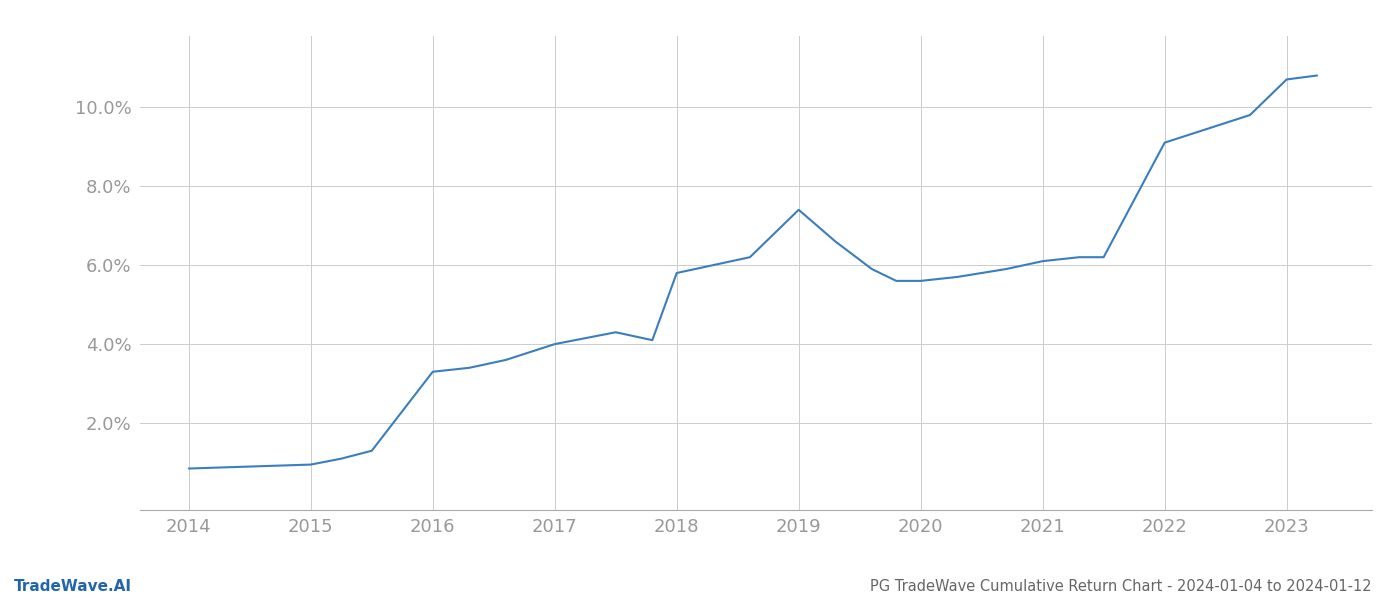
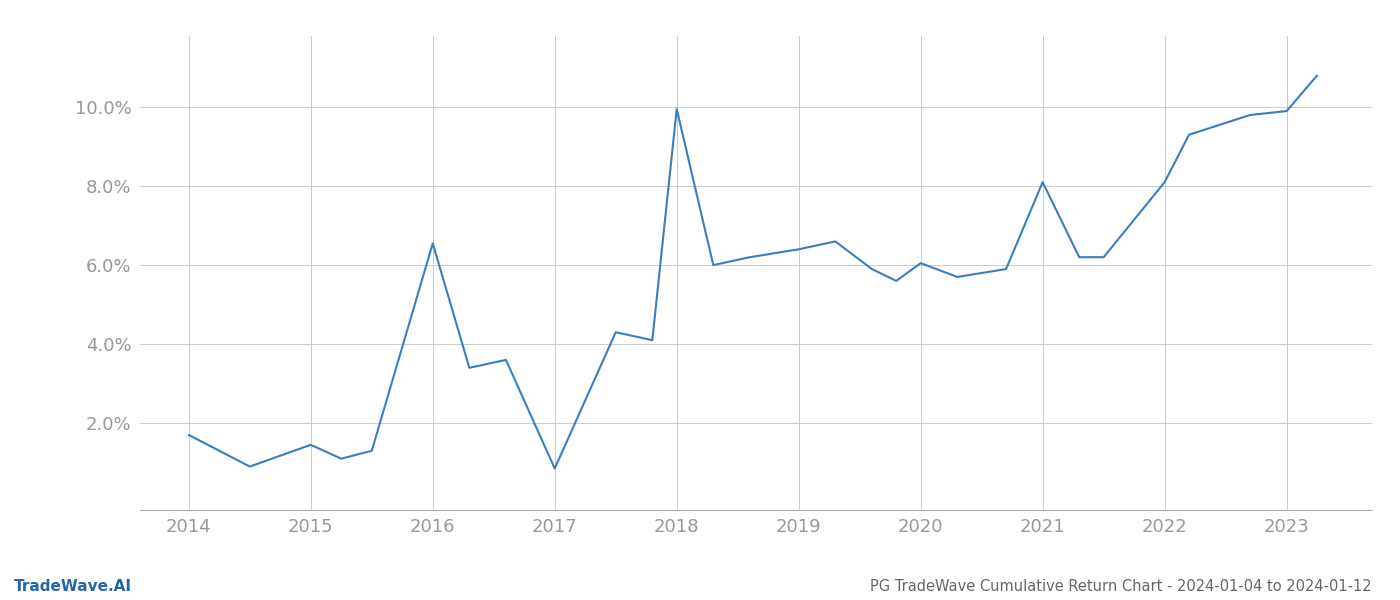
2014: 0.85% -> 1.70%
2015: 0.95% -> 1.45%
2016: 3.30% -> 6.55%
2017: 4.00% -> 0.85%
2018: 5.80% -> 9.95%
2019: 7.40% -> 6.40%
2020: 5.60% -> 6.05%
2021: 6.10% -> 8.10%
2022: 9.10% -> 8.10%
2023: 10.70% -> 9.90%
